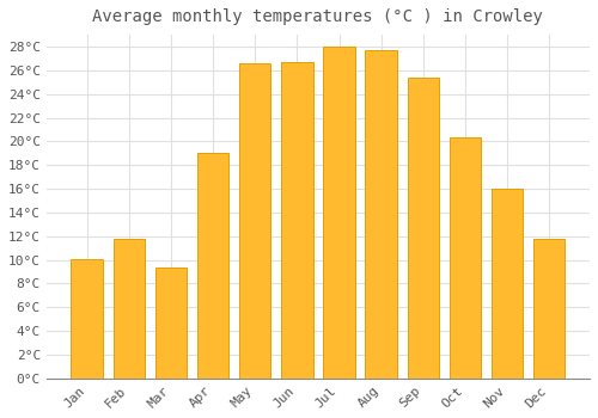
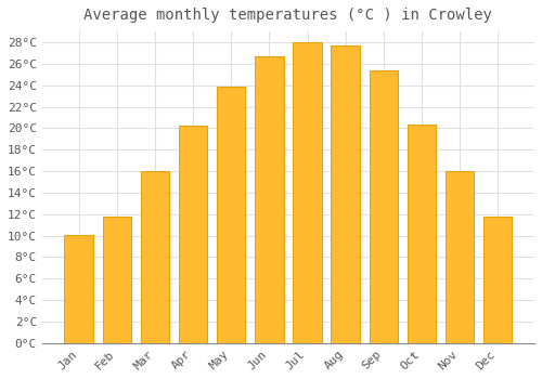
Mar: 9.4°C -> 16.0°C
Apr: 19.0°C -> 20.2°C
May: 26.6°C -> 23.9°C
